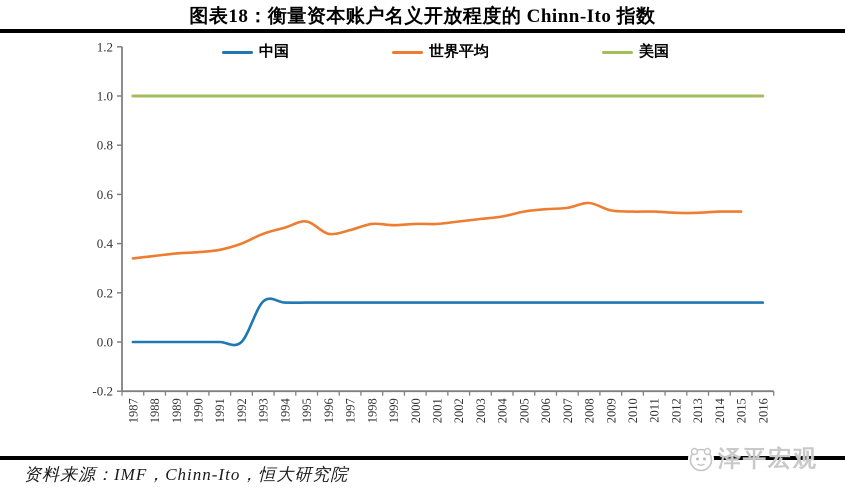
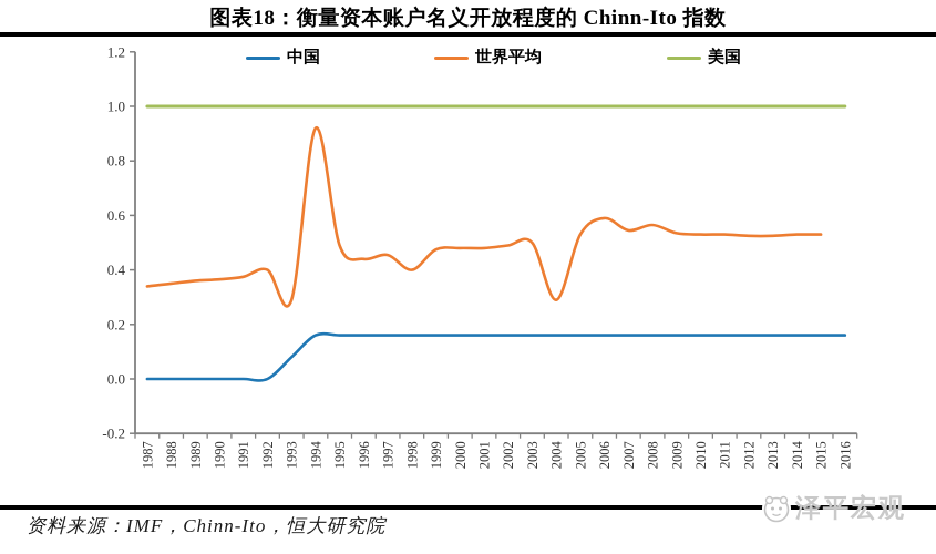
中国/1993: 0.17 -> 0.08
世界平均/1993: 0.44 -> 0.29
世界平均/1994: 0.47 -> 0.92
世界平均/1998: 0.48 -> 0.40
世界平均/2004: 0.51 -> 0.29
世界平均/2006: 0.54 -> 0.59
